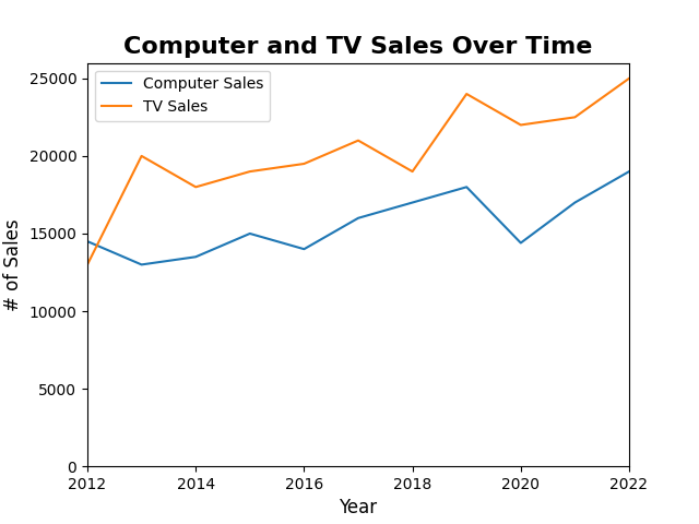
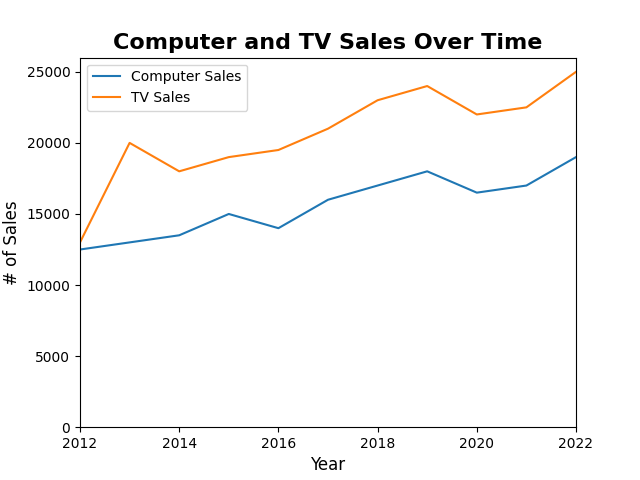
Computer Sales/2012: 14500 -> 12500
TV Sales/2018: 19000 -> 23000
Computer Sales/2020: 14400 -> 16500
